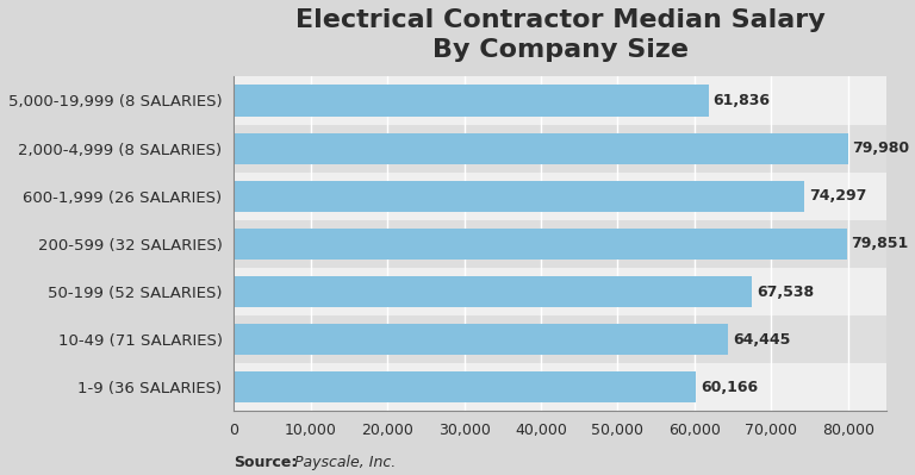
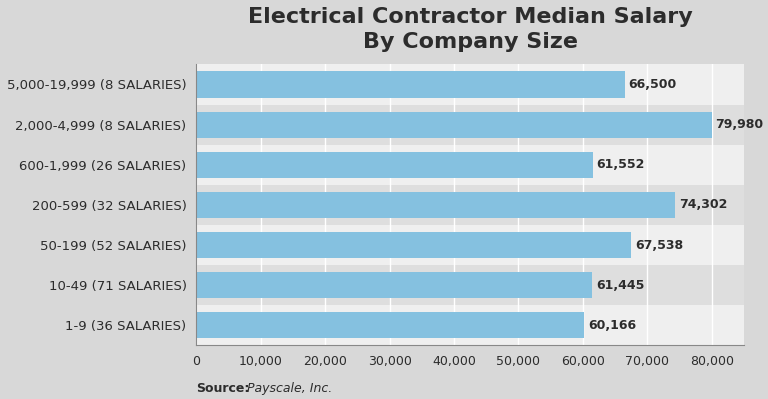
5,000-19,999 (8 SALARIES): 61,836 -> 66,500
600-1,999 (26 SALARIES): 74,297 -> 61,552
200-599 (32 SALARIES): 79,851 -> 74,302
10-49 (71 SALARIES): 64,445 -> 61,445
